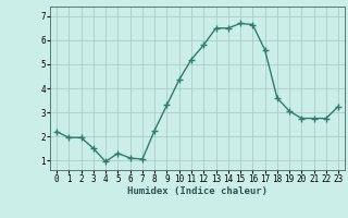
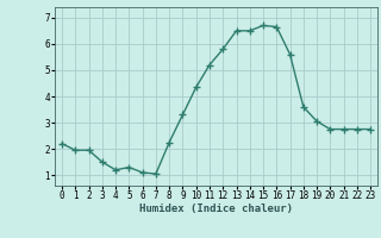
4: 0.95 -> 1.20
23: 3.25 -> 2.75
